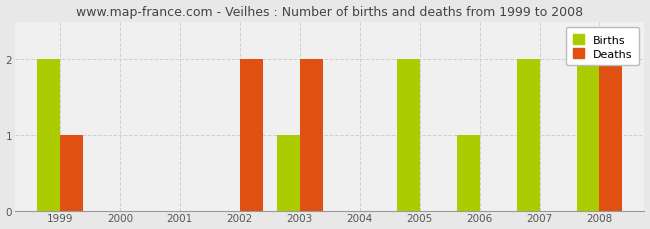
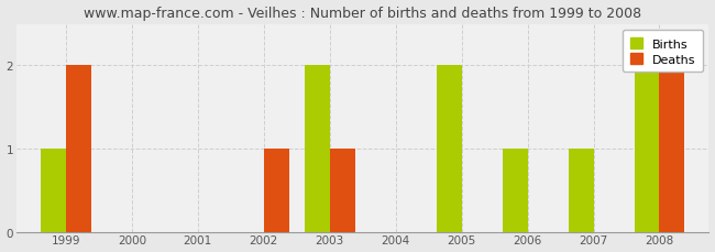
Births/1999: 2 -> 1
Deaths/1999: 1 -> 2
Deaths/2002: 2 -> 1
Births/2003: 1 -> 2
Deaths/2003: 2 -> 1
Births/2007: 2 -> 1
